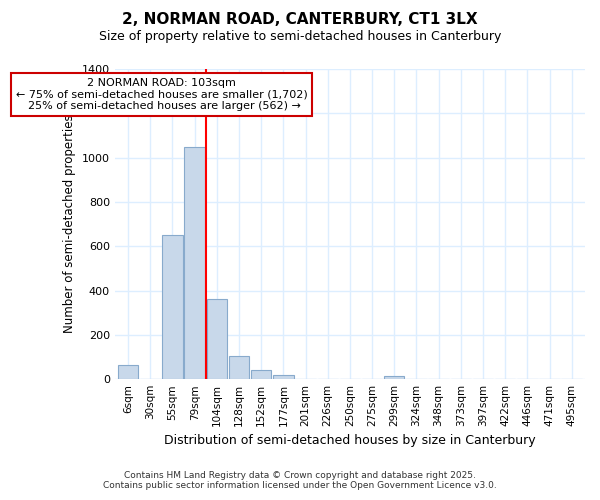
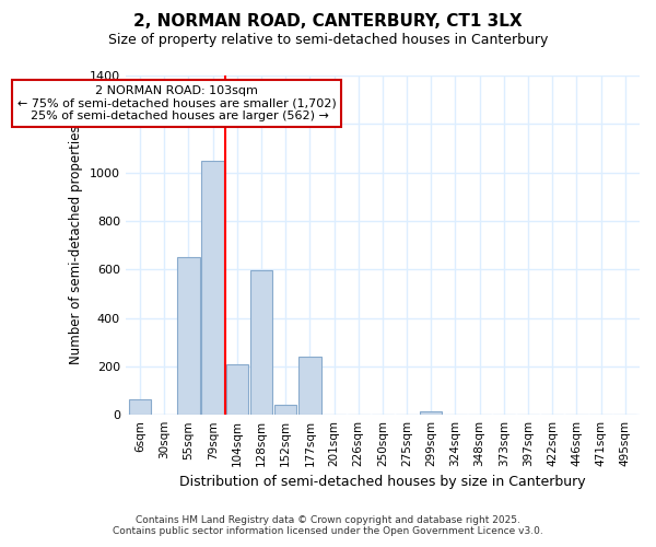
104sqm: 360 -> 210
128sqm: 105 -> 595
177sqm: 20 -> 240
